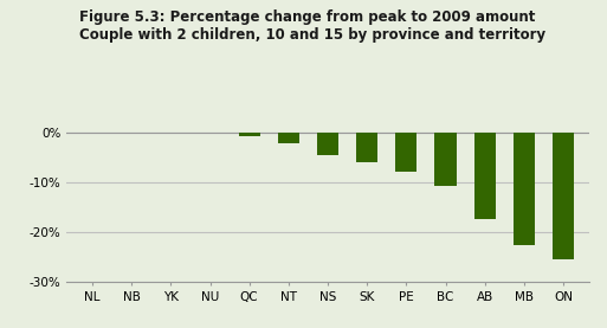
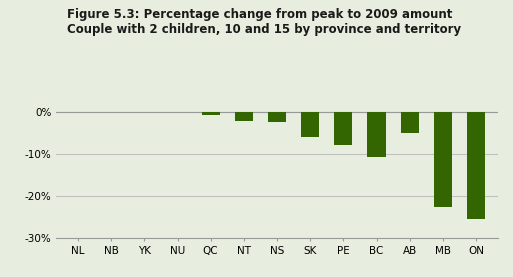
NS: -4.5% -> -2.5%
AB: -17.5% -> -5.0%
